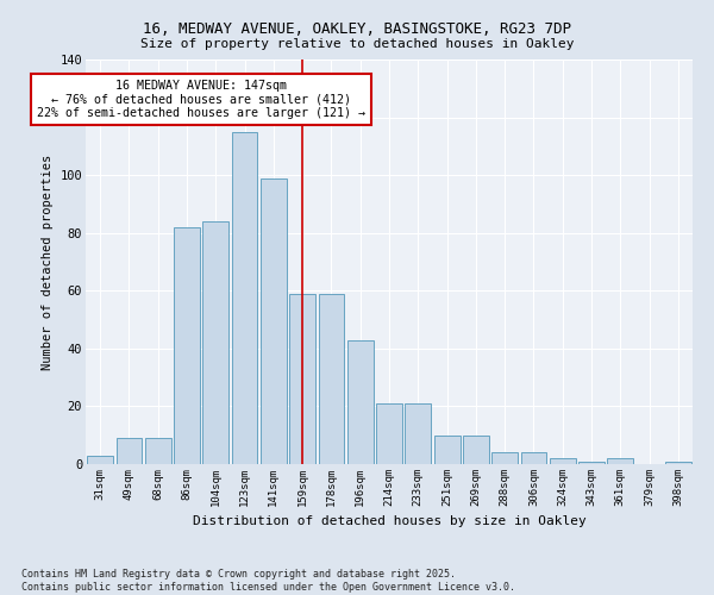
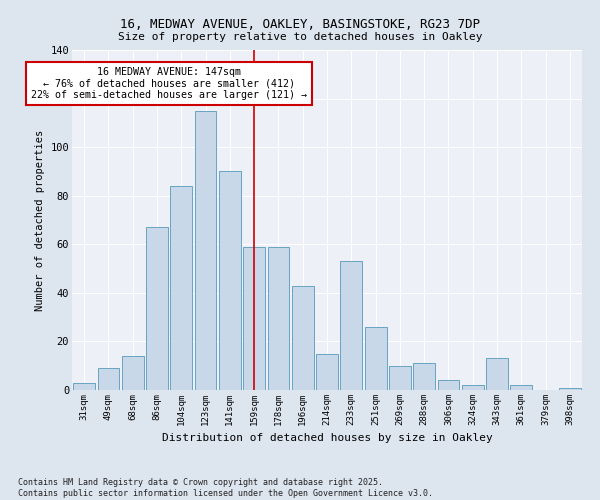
68sqm: 9 -> 14
86sqm: 82 -> 67
141sqm: 99 -> 90
214sqm: 21 -> 15
233sqm: 21 -> 53
251sqm: 10 -> 26
288sqm: 4 -> 11
343sqm: 1 -> 13
